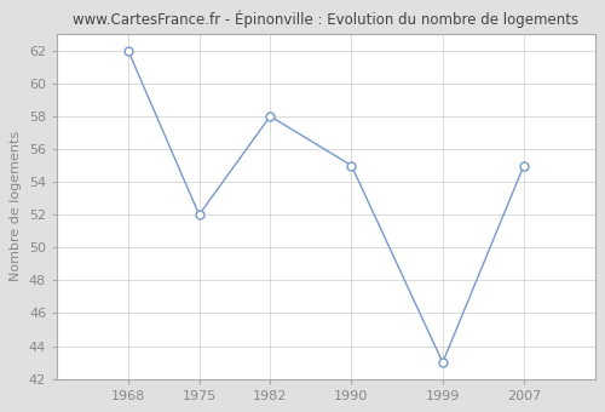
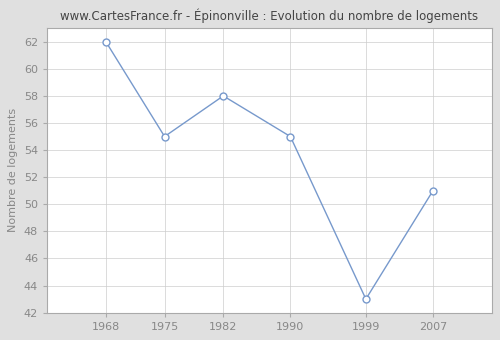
1975: 52 -> 55
2007: 55 -> 51
